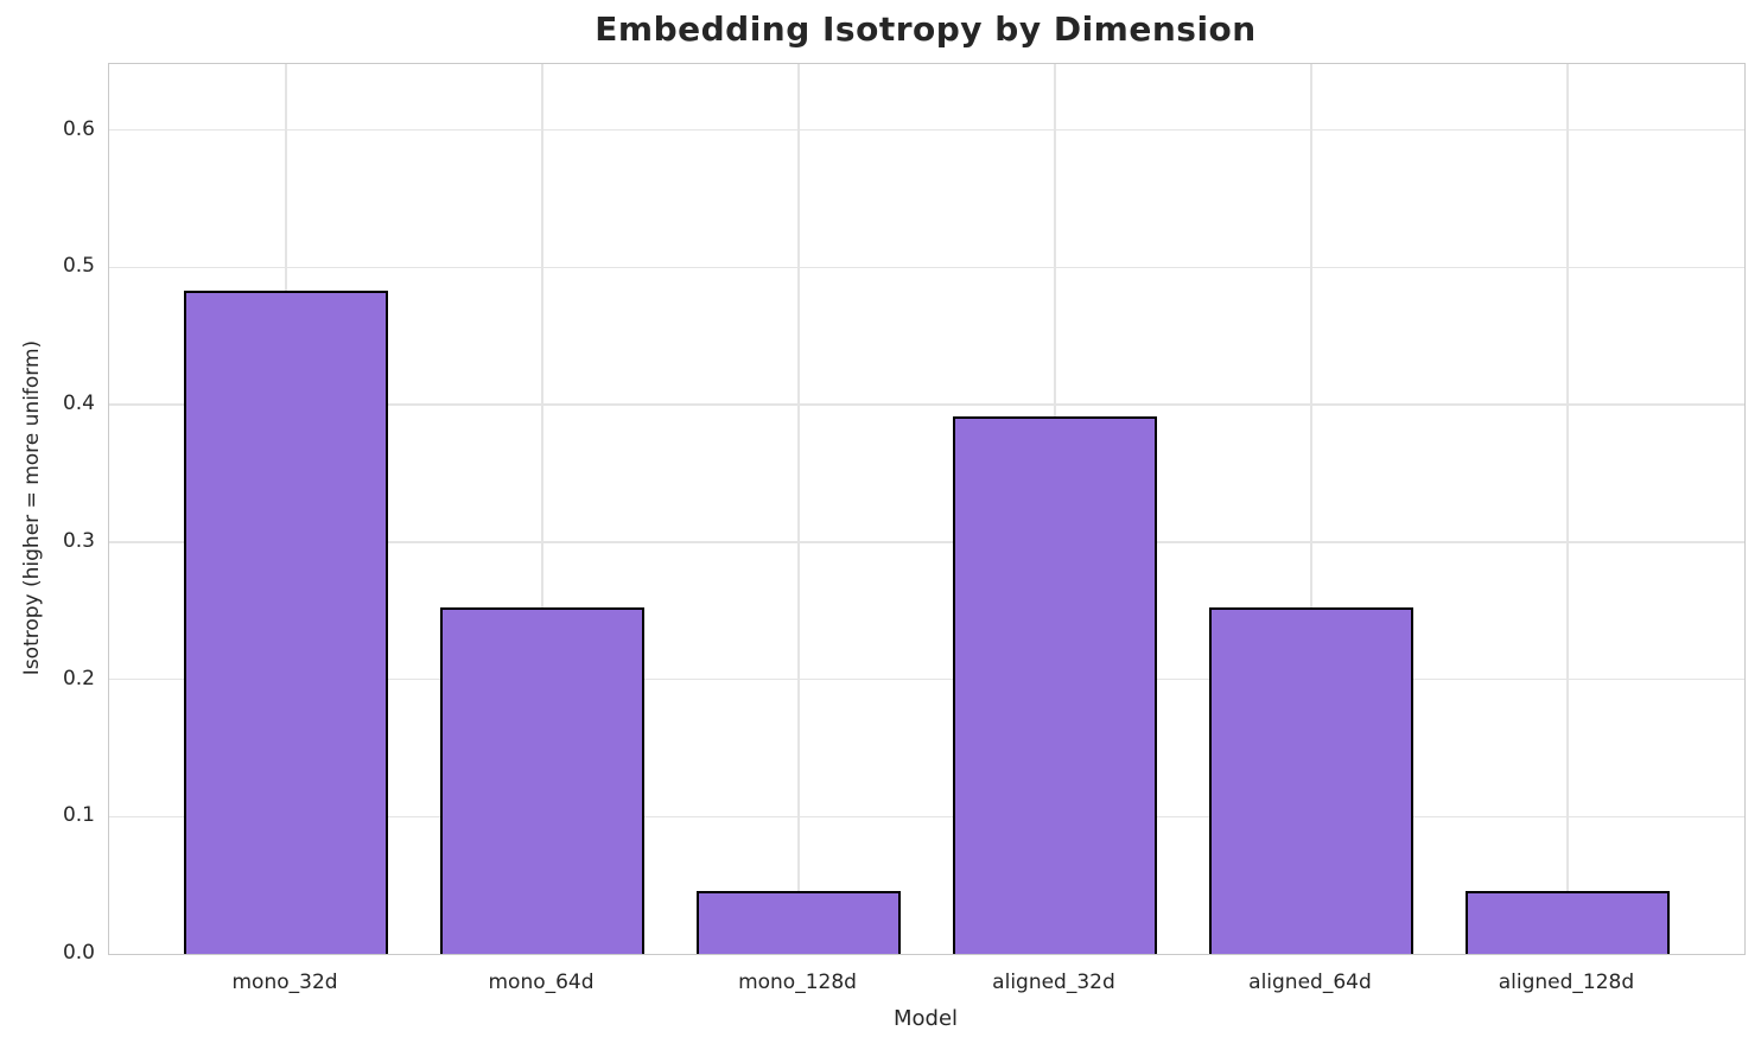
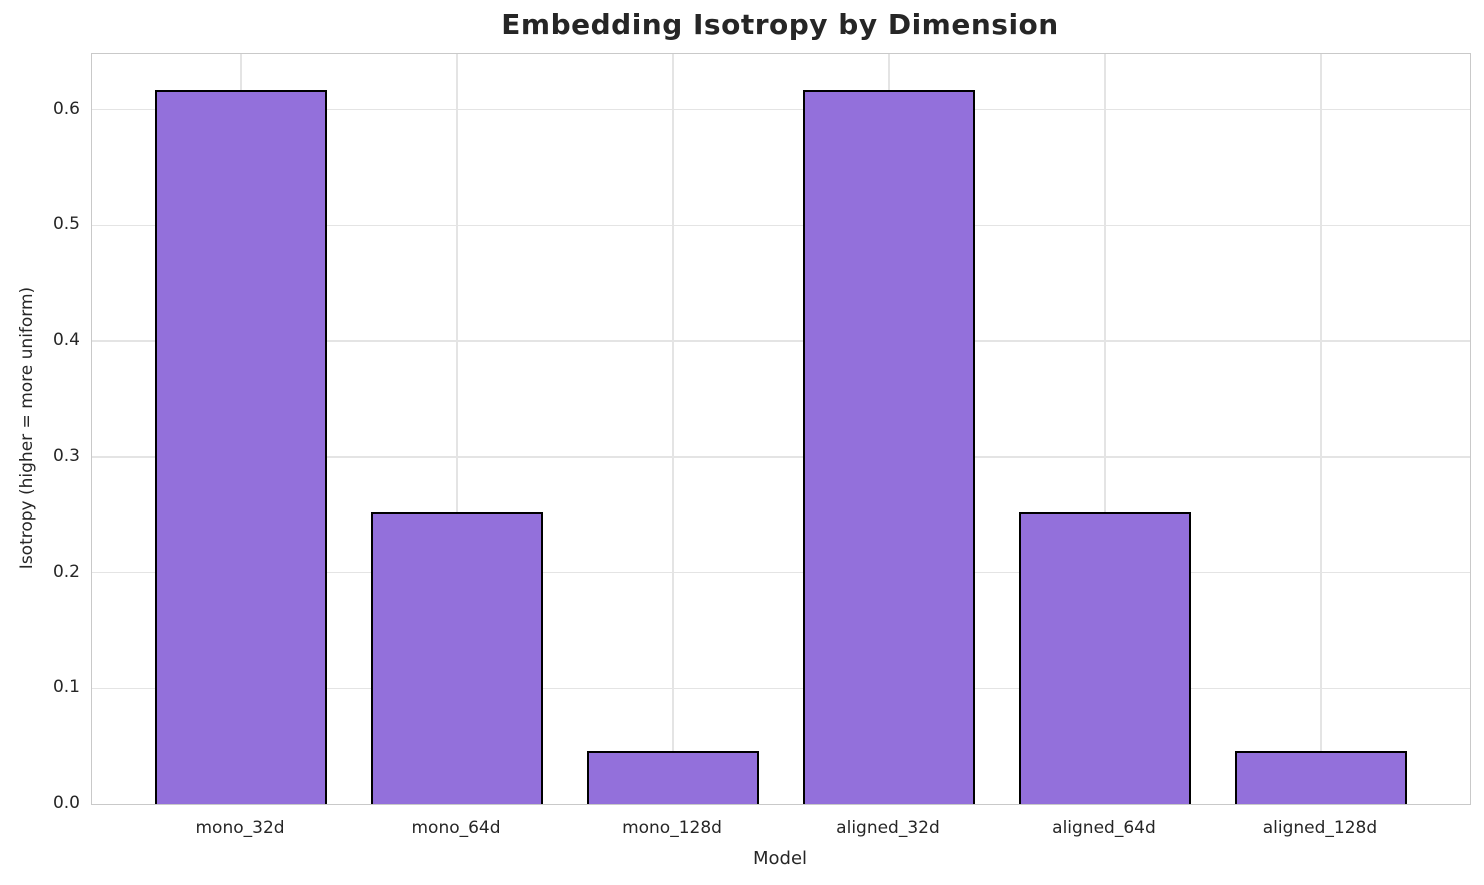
mono_32d: 0.483 -> 0.617
aligned_32d: 0.391 -> 0.617
